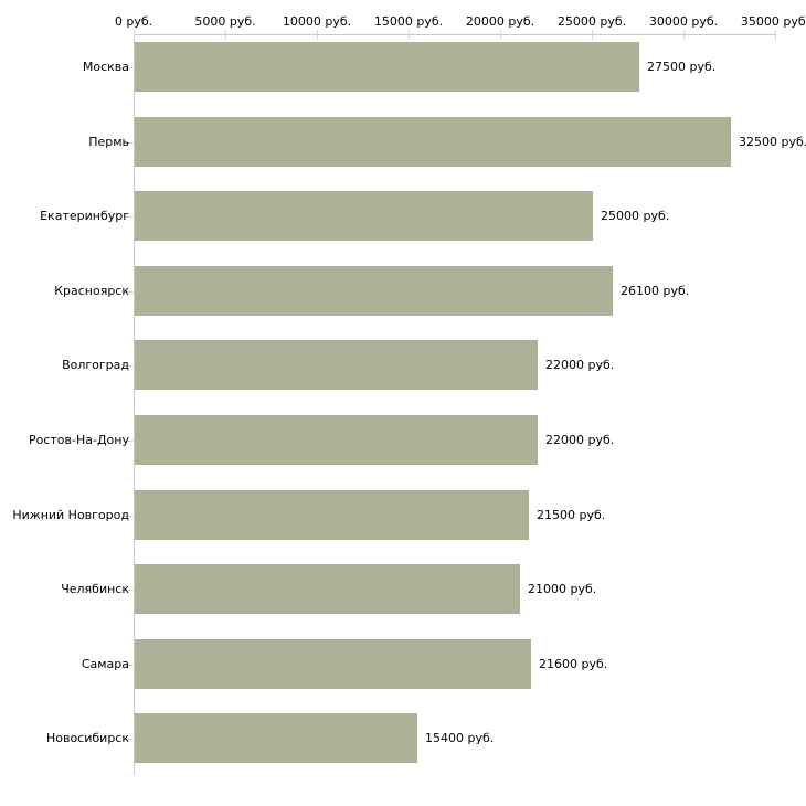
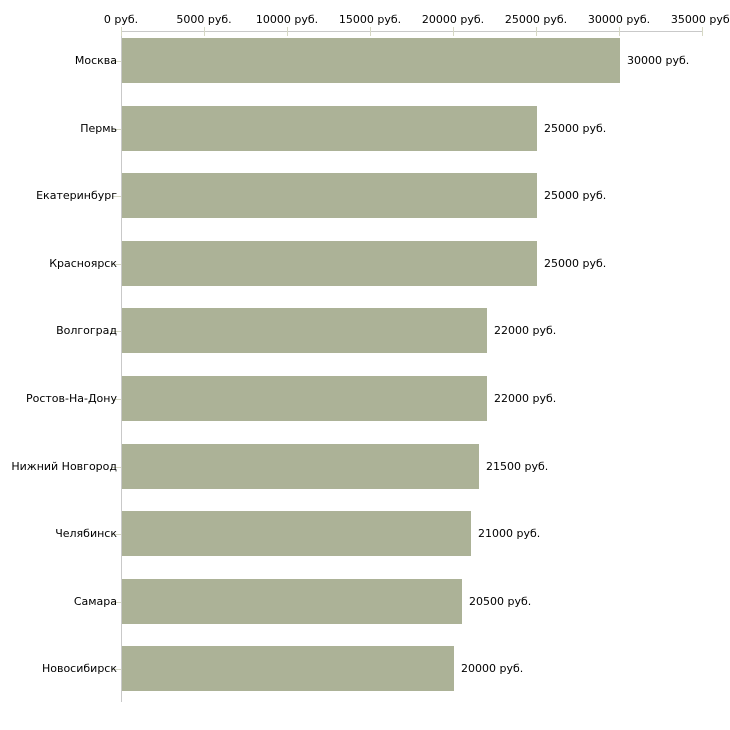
Москва: 27500 -> 30000
Пермь: 32500 -> 25000
Красноярск: 26100 -> 25000
Самара: 21600 -> 20500
Новосибирск: 15400 -> 20000
